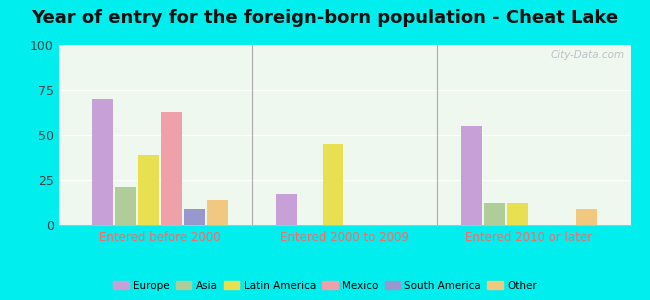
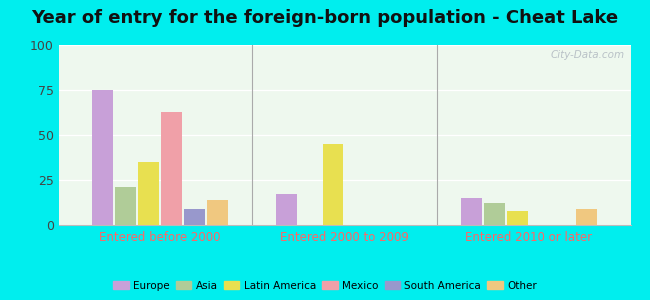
Europe/Entered before 2000: 70 -> 75
Latin America/Entered before 2000: 39 -> 35
Europe/Entered 2010 or later: 55 -> 15
Latin America/Entered 2010 or later: 12 -> 8
